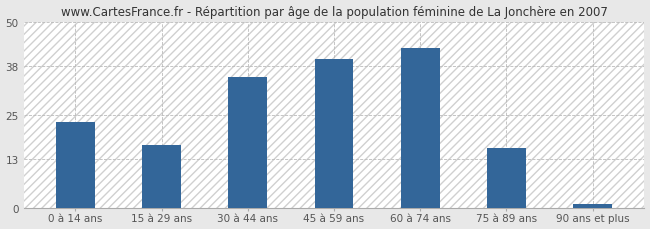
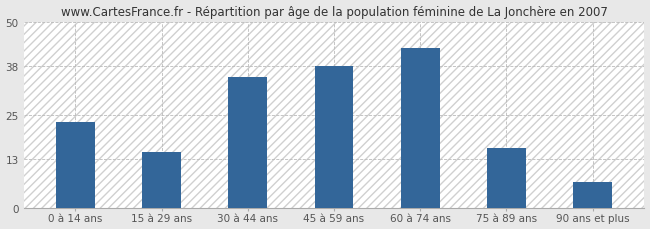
15 à 29 ans: 17 -> 15
45 à 59 ans: 40 -> 38
90 ans et plus: 1 -> 7
